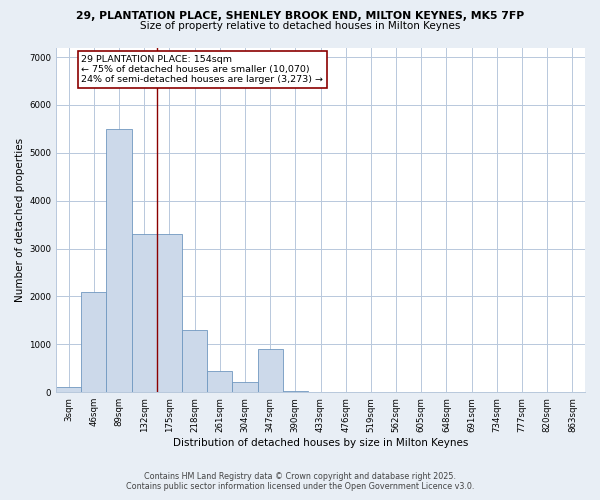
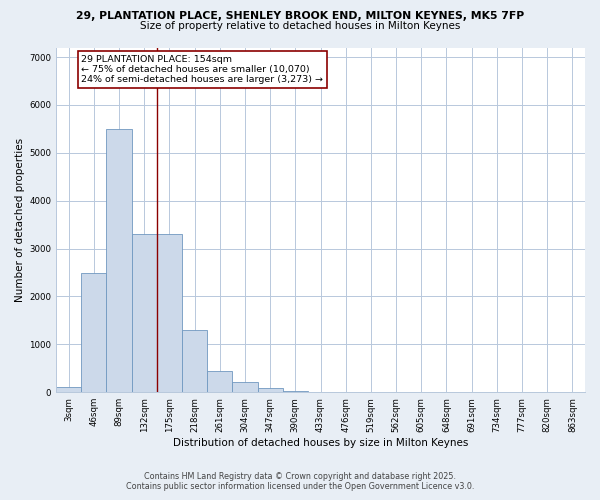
46sqm: 2100 -> 2500
347sqm: 900 -> 80
